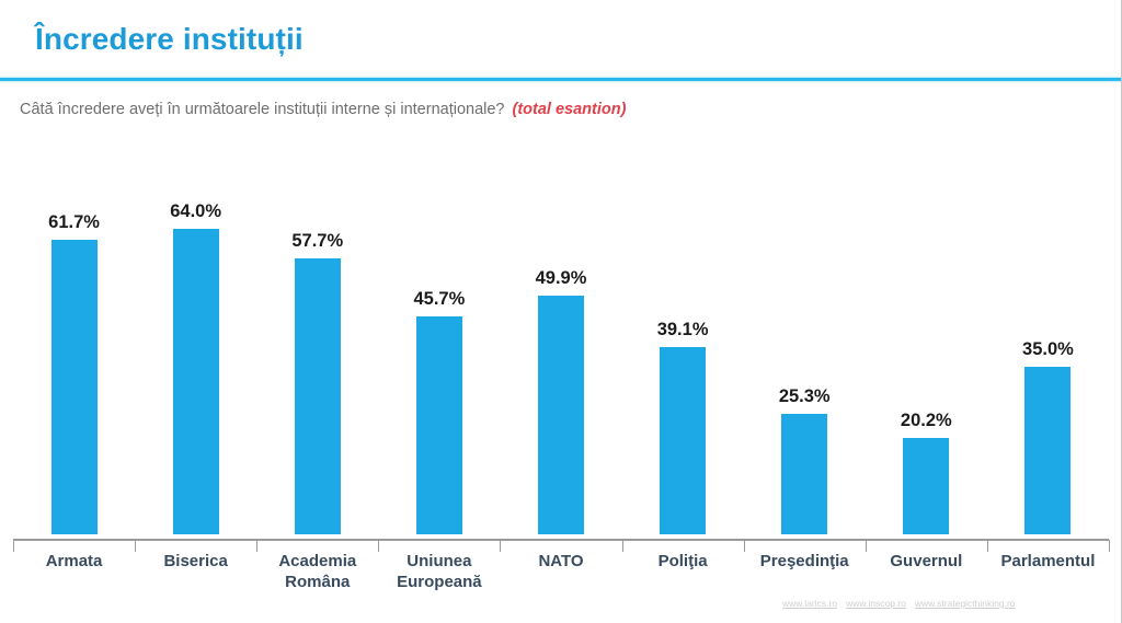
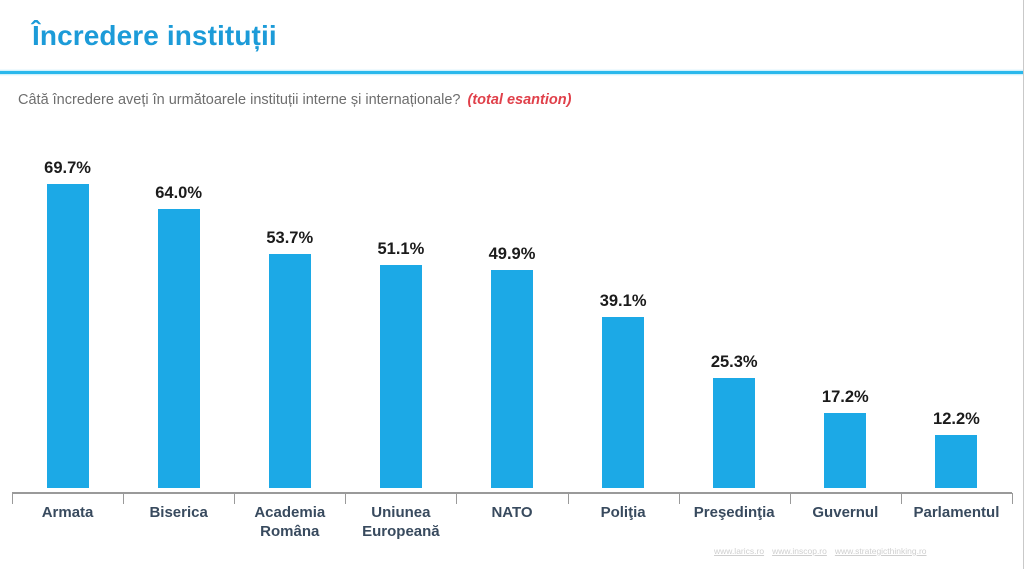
Armata: 61.7% -> 69.7%
Academia Româna: 57.7% -> 53.7%
Uniunea Europeană: 45.7% -> 51.1%
Guvernul: 20.2% -> 17.2%
Parlamentul: 35.0% -> 12.2%
